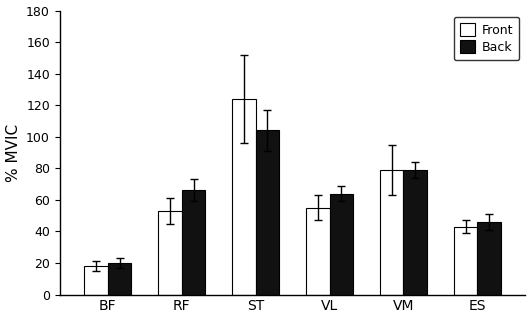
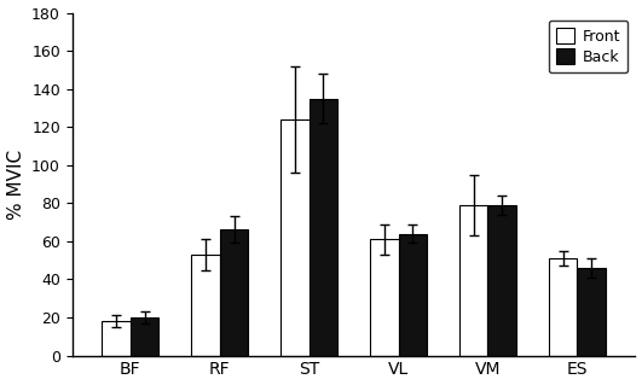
Back/ST: 104 -> 135
Front/VL: 55 -> 61
Front/ES: 43 -> 51
